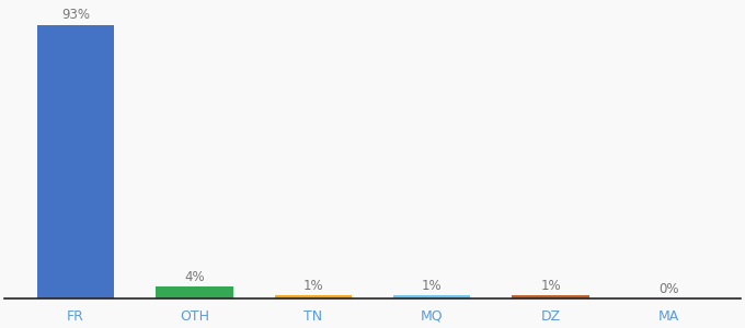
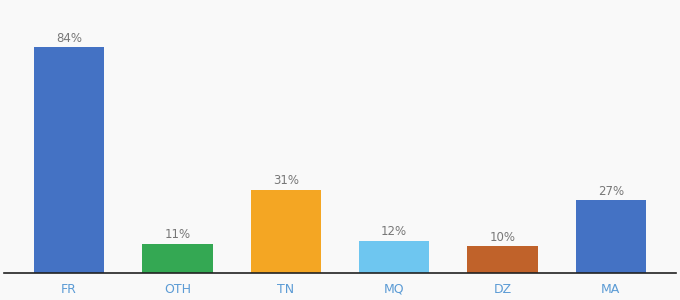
FR: 93% -> 84%
OTH: 4% -> 11%
TN: 1% -> 31%
MQ: 1% -> 12%
DZ: 1% -> 10%
MA: 0% -> 27%
